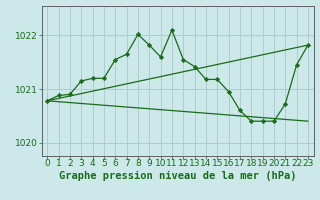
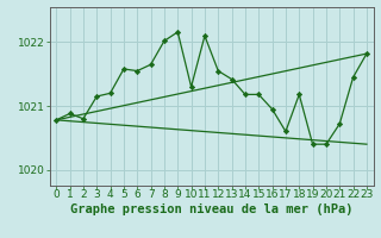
2: 1020.90 -> 1020.80
5: 1021.20 -> 1021.58
9: 1021.82 -> 1022.16
10: 1021.60 -> 1021.30
18: 1020.40 -> 1021.18
